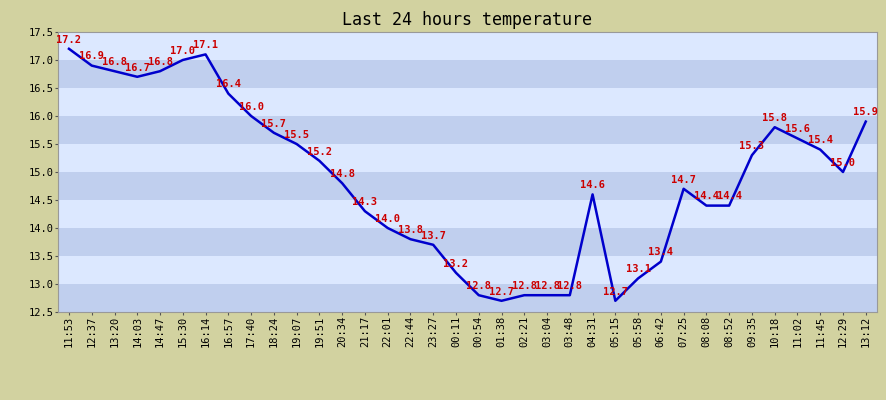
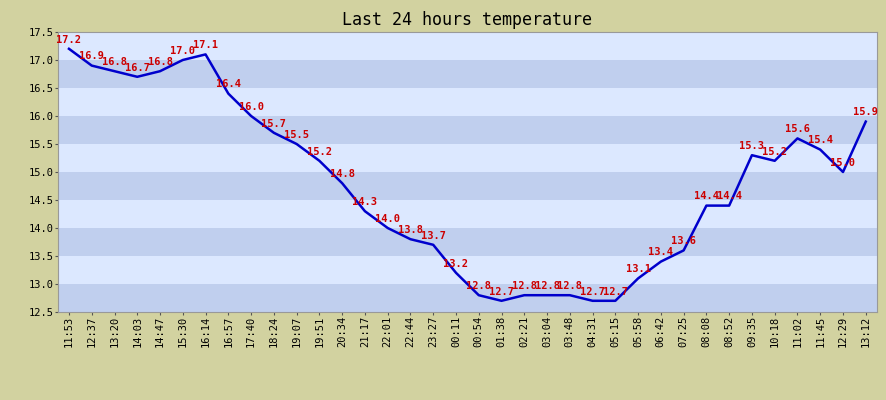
04:31: 14.6 -> 12.7
07:25: 14.7 -> 13.6
10:18: 15.8 -> 15.2
